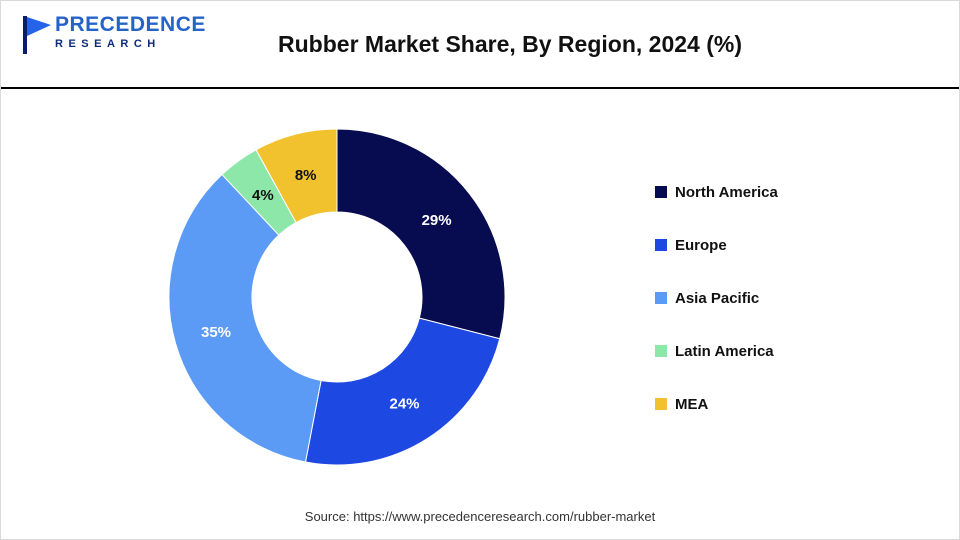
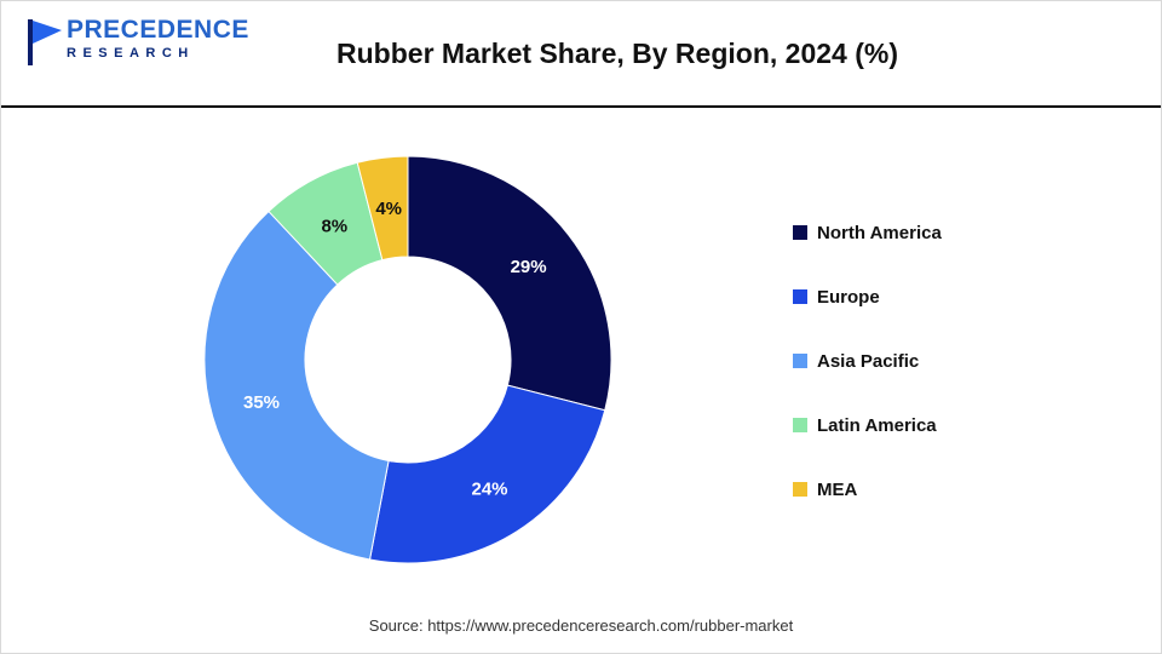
Latin America: 4% -> 8%
MEA: 8% -> 4%
